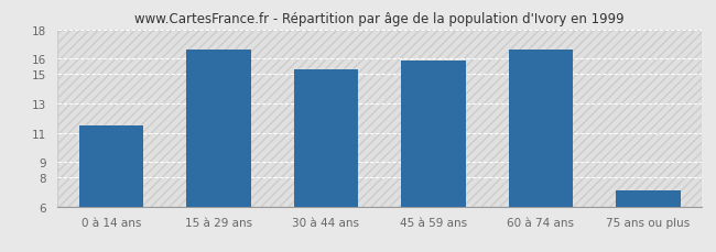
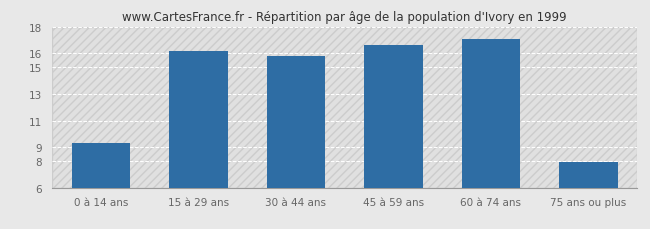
0 à 14 ans: 11.5 -> 9.3
15 à 29 ans: 16.6 -> 16.2
30 à 44 ans: 15.3 -> 15.8
45 à 59 ans: 15.8 -> 16.6
60 à 74 ans: 16.6 -> 17.1
75 ans ou plus: 7.1 -> 7.9
